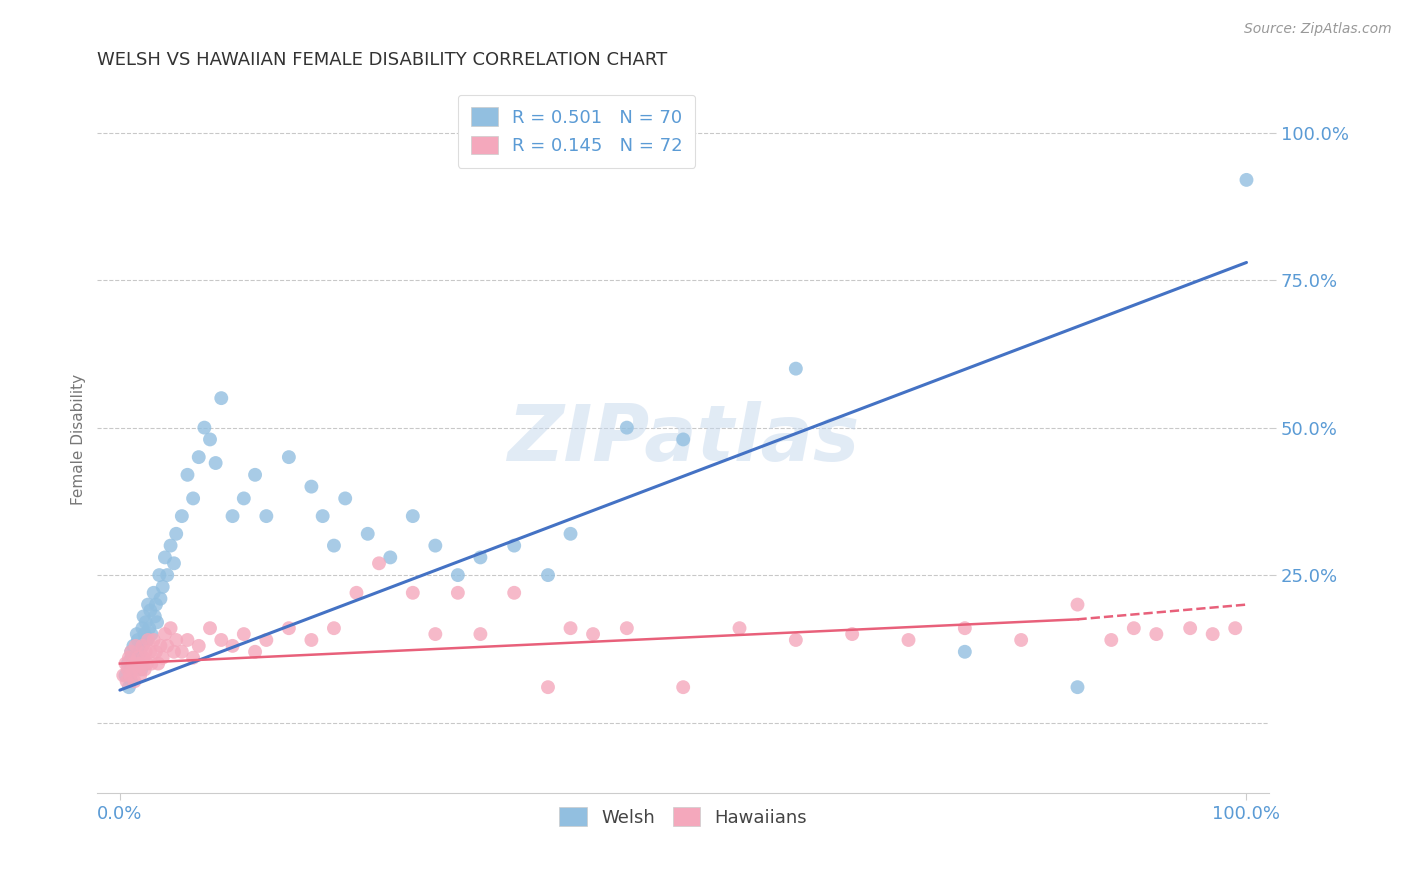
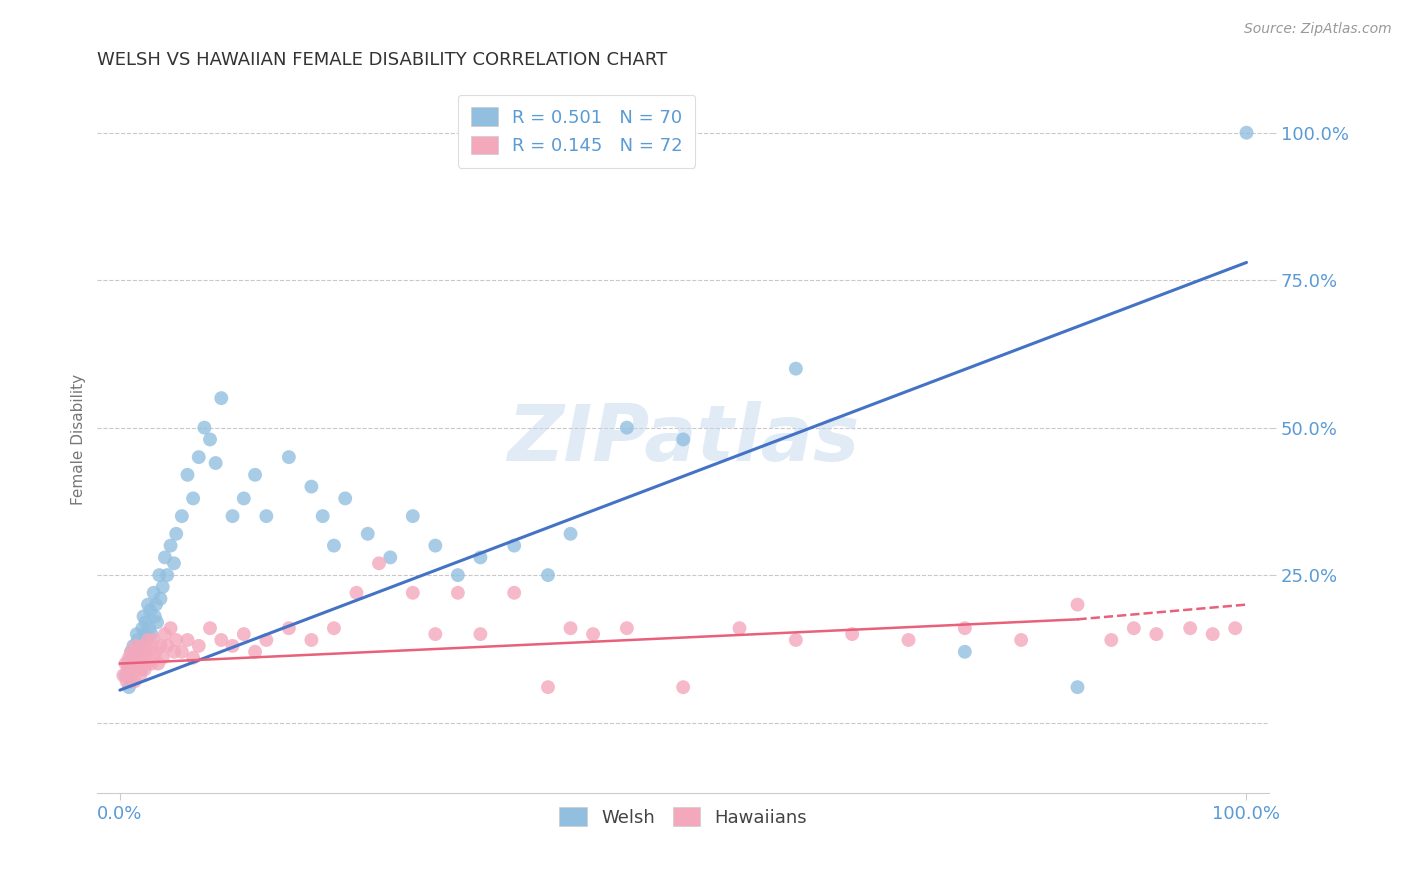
Welsh/100.0%: 92% -> 100%
